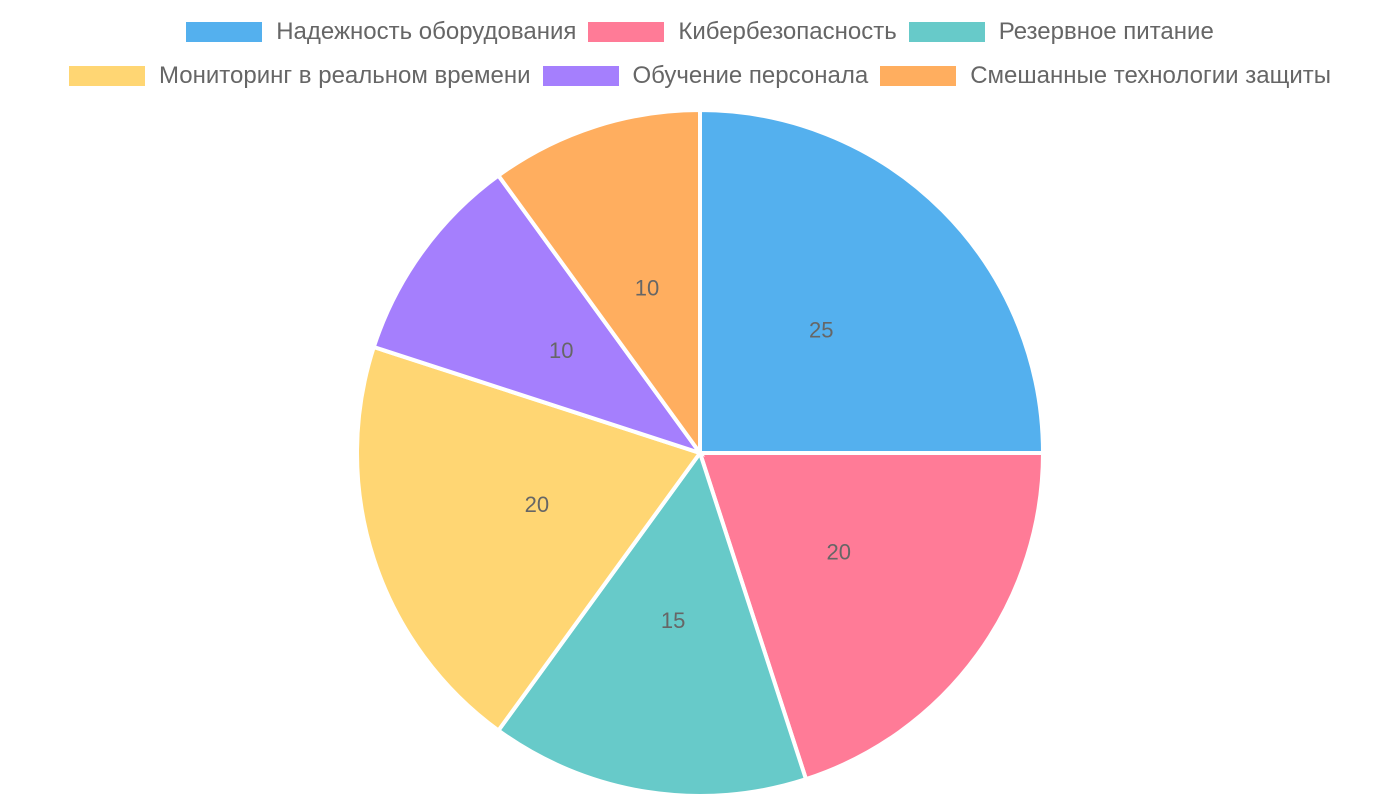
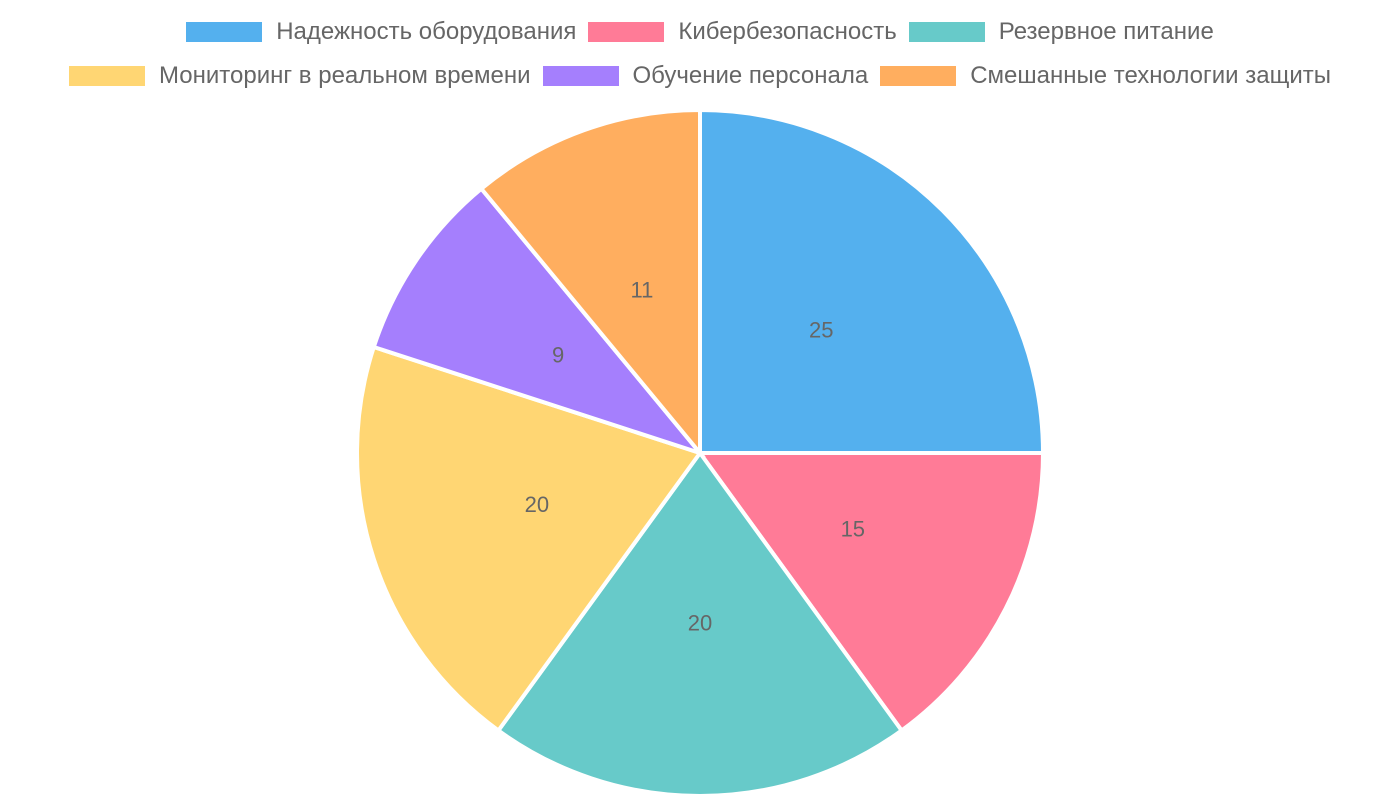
Кибербезопасность: 20 -> 15
Резервное питание: 15 -> 20
Обучение персонала: 10 -> 9
Смешанные технологии защиты: 10 -> 11
